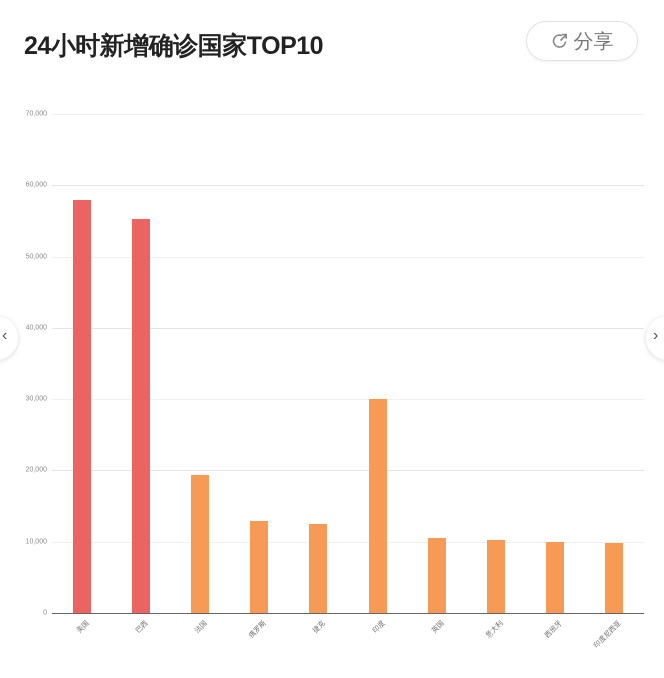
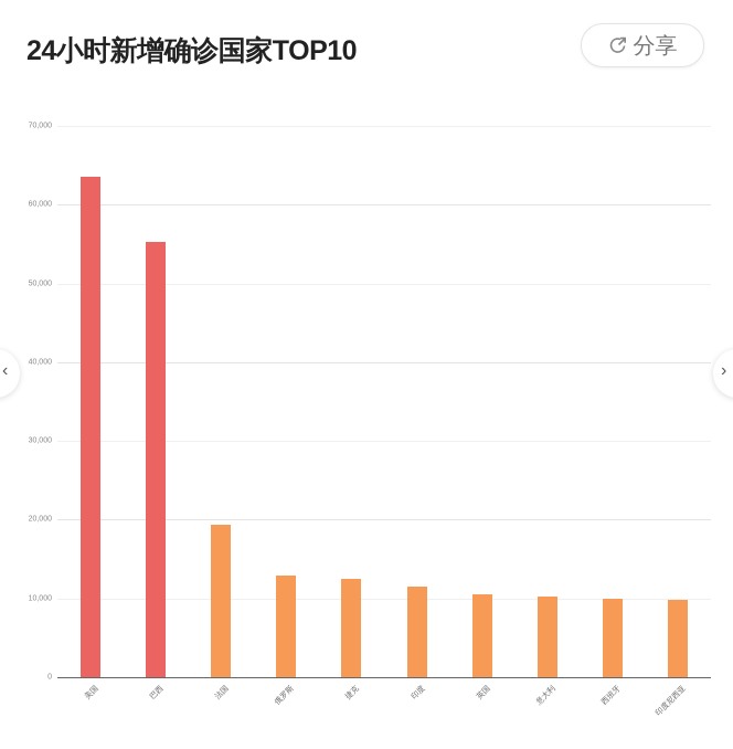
美国: 58000 -> 64000
印度: 30000 -> 12000
